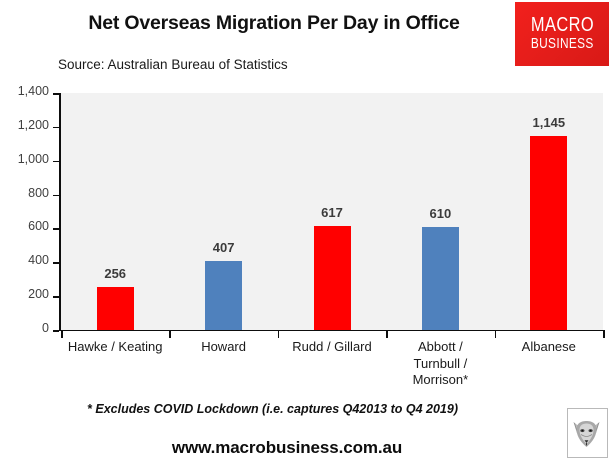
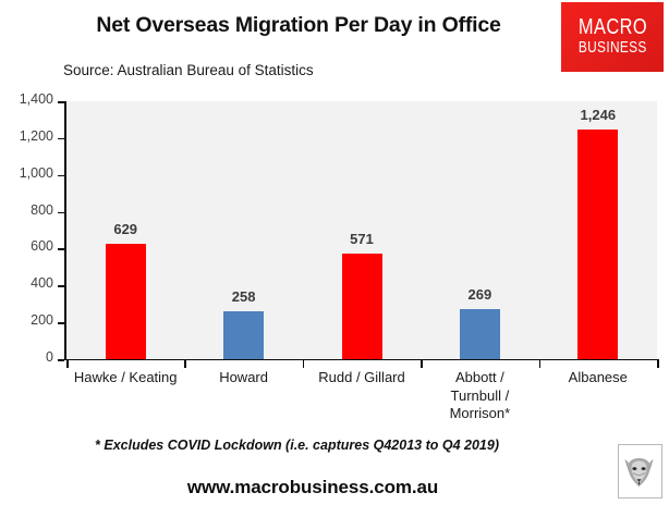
Hawke / Keating: 256 -> 629
Howard: 407 -> 258
Rudd / Gillard: 617 -> 571
Abbott / Turnbull / Morrison*: 610 -> 269
Albanese: 1,145 -> 1,246
